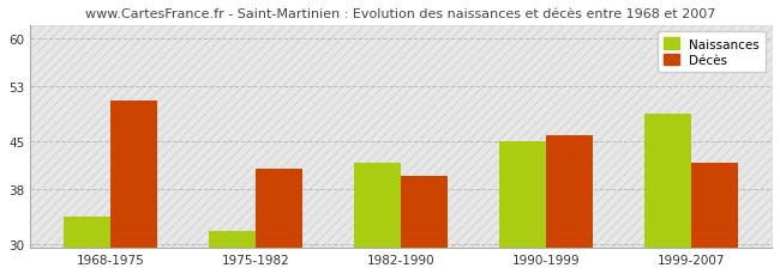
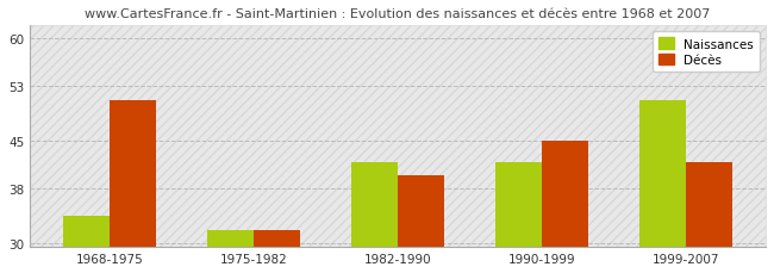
Décès/1975-1982: 41 -> 32
Naissances/1990-1999: 45 -> 42
Décès/1990-1999: 46 -> 45
Naissances/1999-2007: 49 -> 51
